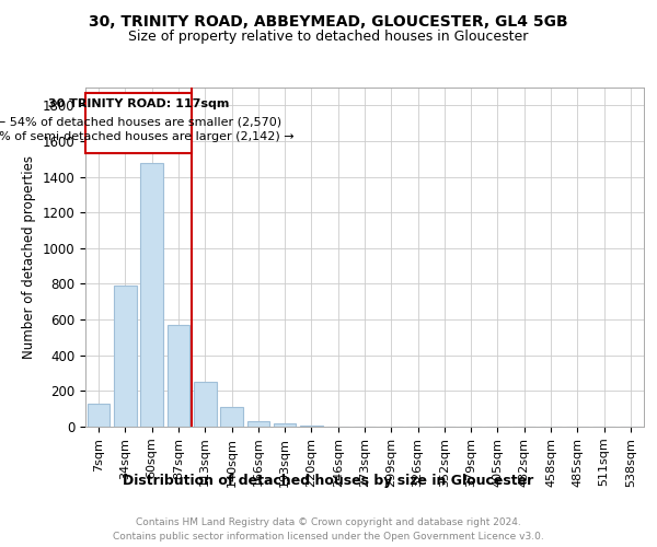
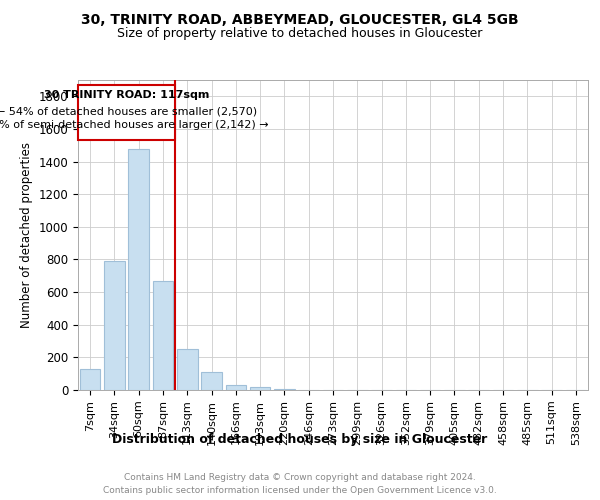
87sqm: 570 -> 670
